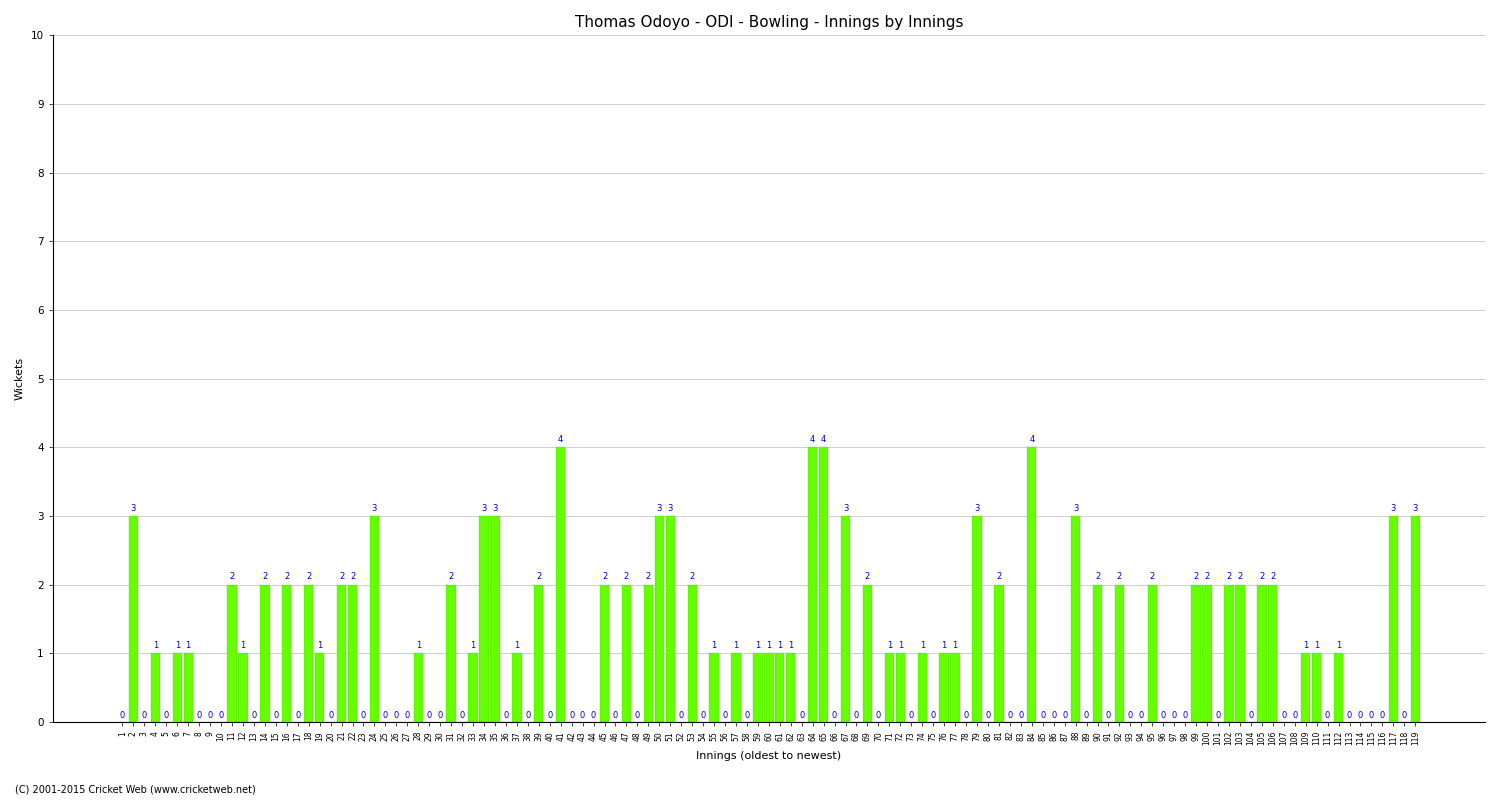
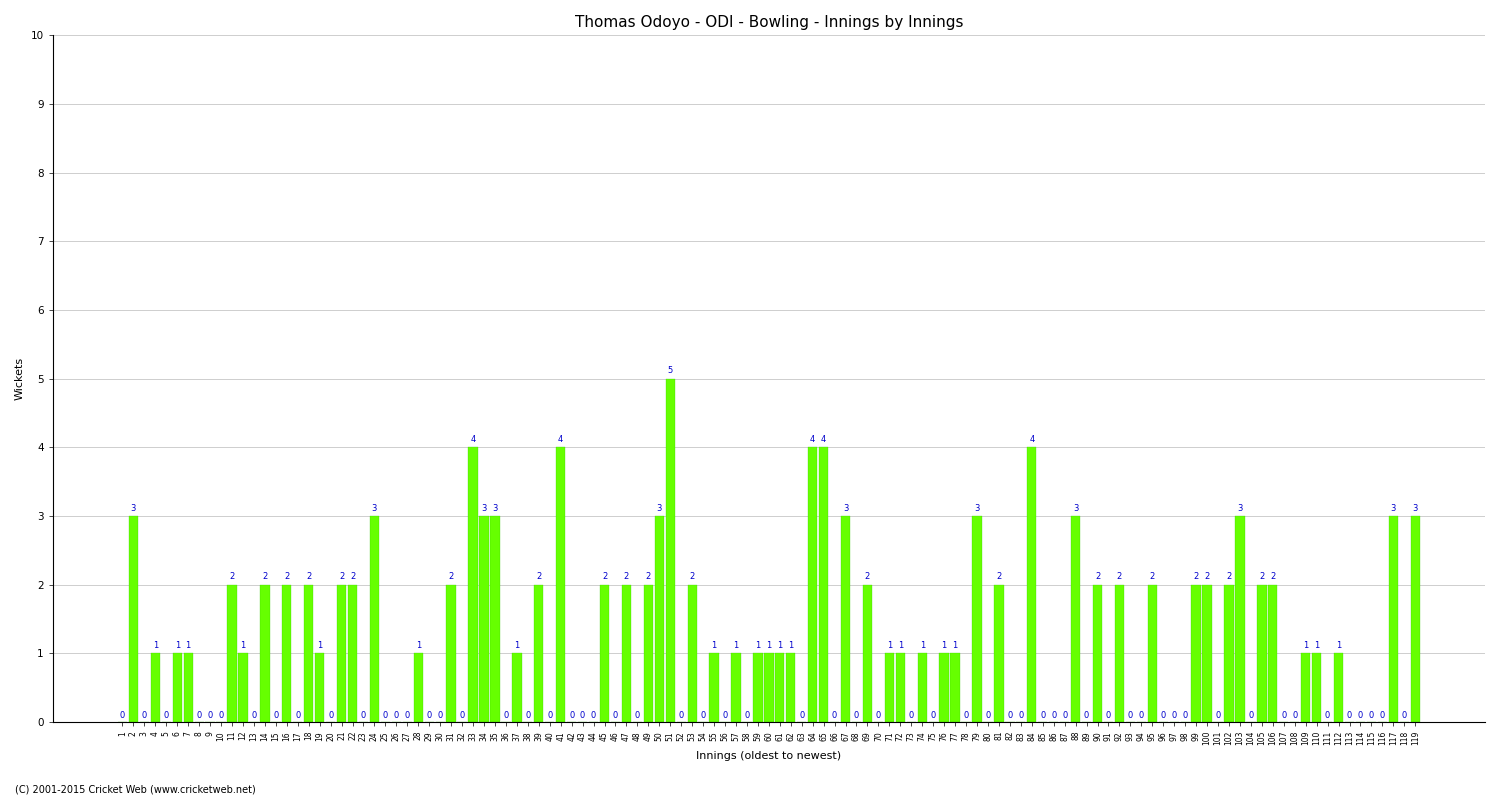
33: 1 -> 4
51: 3 -> 5
103: 2 -> 3
